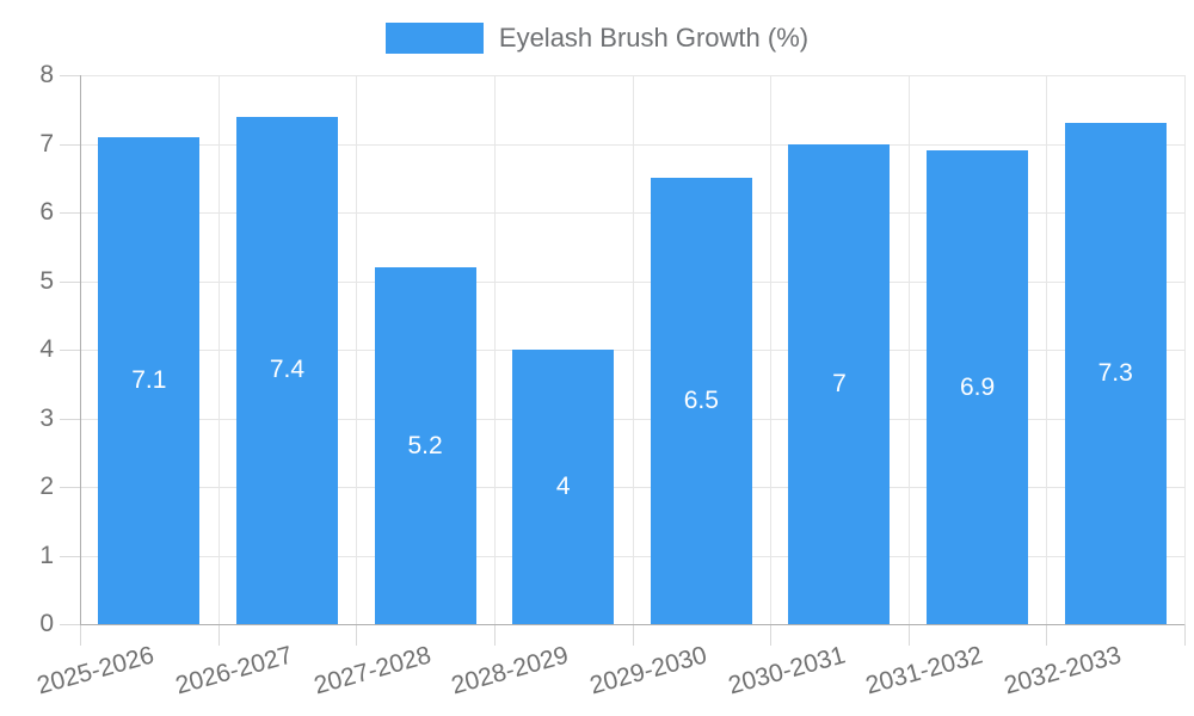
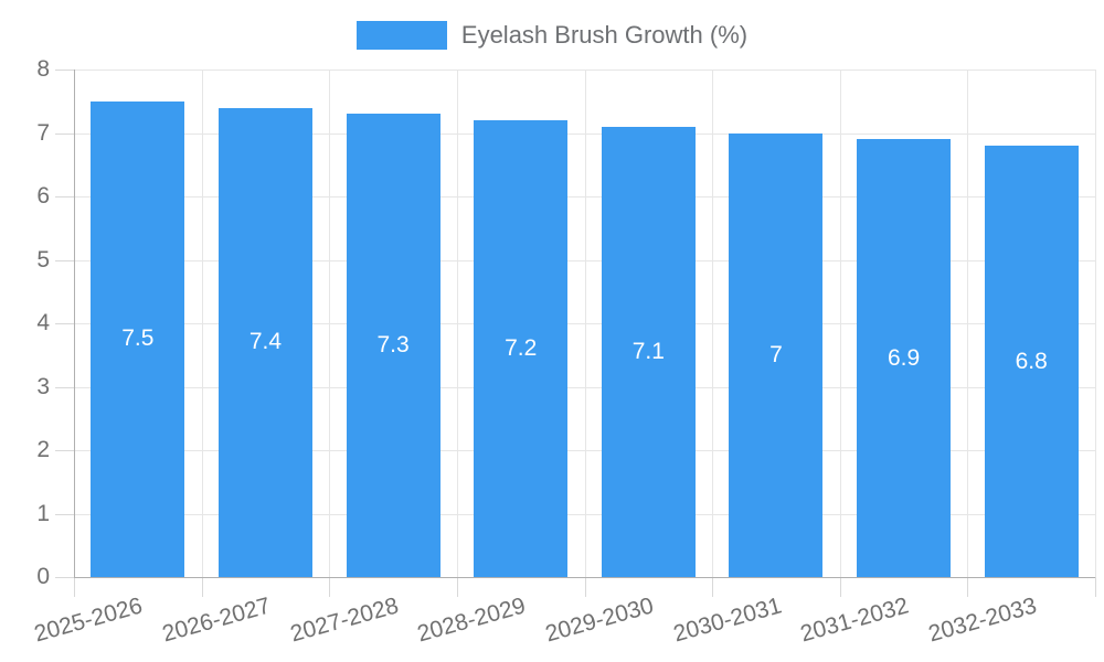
2025-2026: 7.1 -> 7.5
2027-2028: 5.2 -> 7.3
2028-2029: 4 -> 7.2
2029-2030: 6.5 -> 7.1
2032-2033: 7.3 -> 6.8
